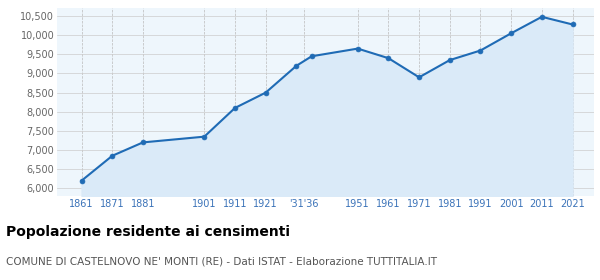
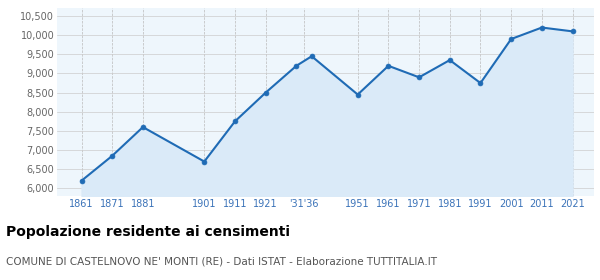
1881: 7,200 -> 7,600
1901: 7,350 -> 6,700
1911: 8,100 -> 7,750
1951: 9,650 -> 8,450
1961: 9,400 -> 9,200
1991: 9,600 -> 8,750
2001: 10,050 -> 9,900
2011: 10,480 -> 10,200
2021: 10,280 -> 10,100
